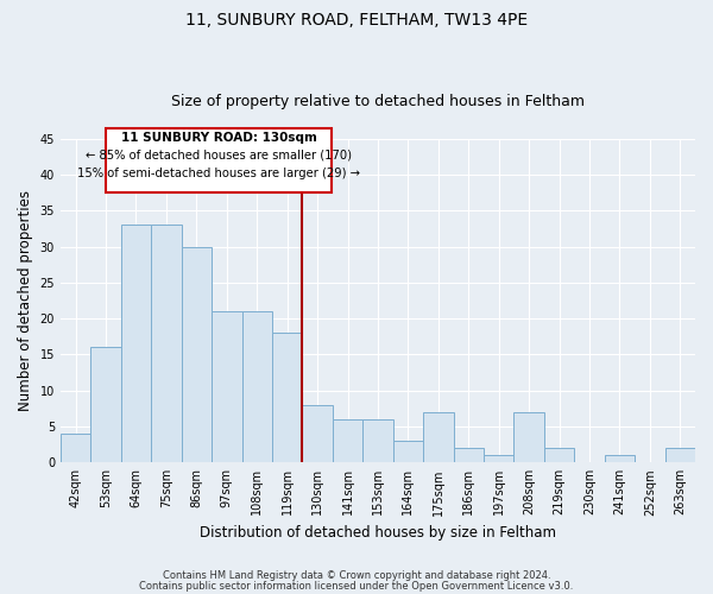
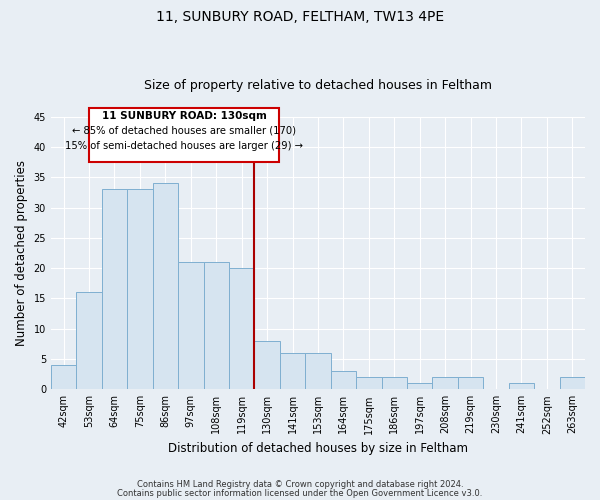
86sqm: 30 -> 34
119sqm: 18 -> 20
175sqm: 7 -> 2
208sqm: 7 -> 2
